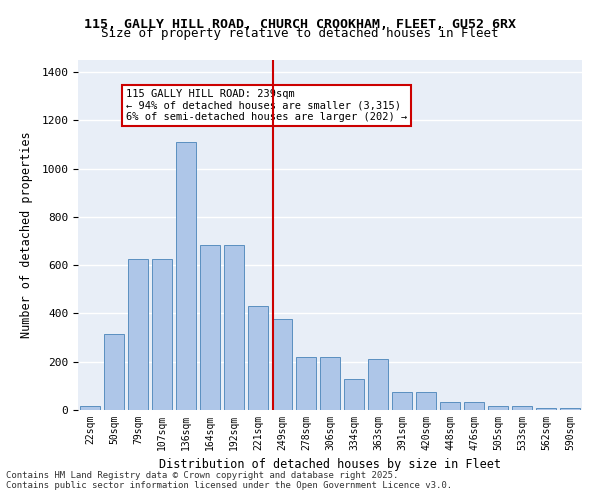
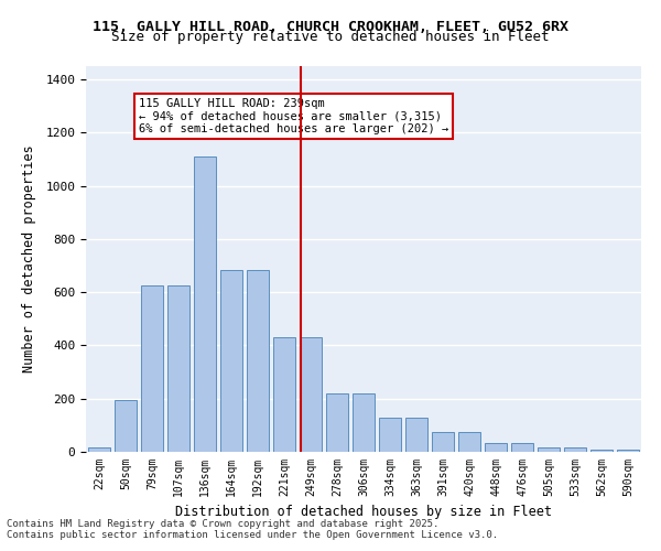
50sqm: 315 -> 195
249sqm: 375 -> 430
363sqm: 210 -> 130
